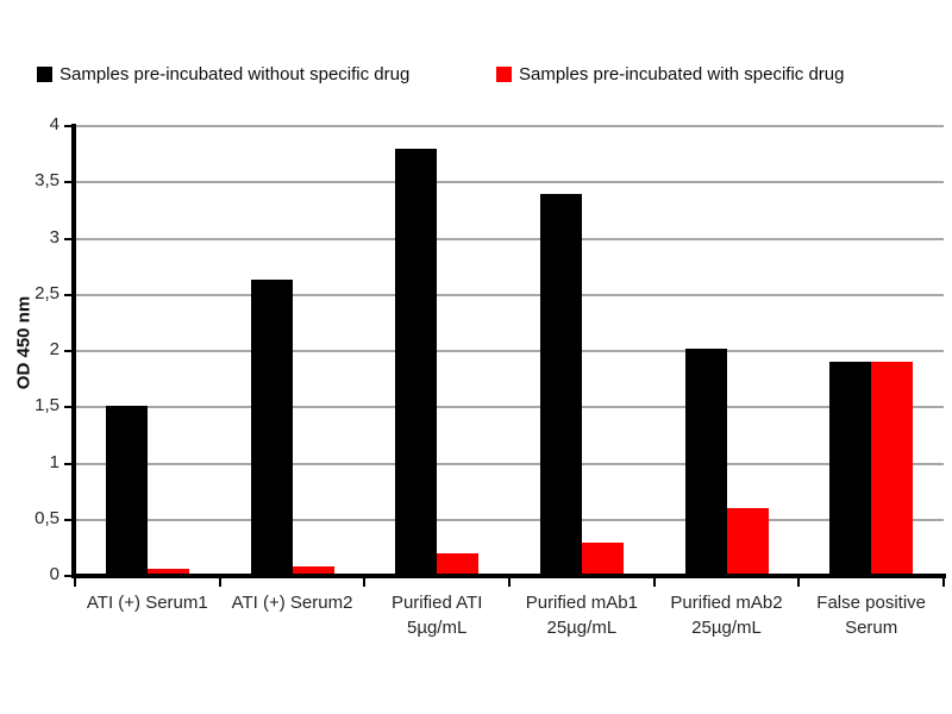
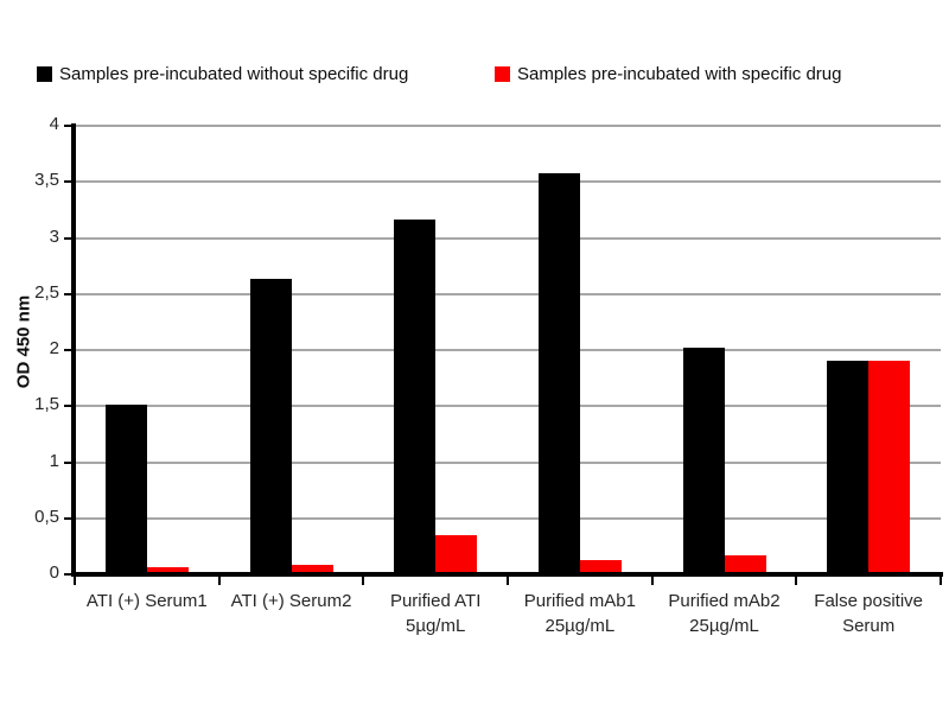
Samples pre-incubated without specific drug/Purified ATI 5µg/mL: 3.8 -> 3.2
Samples pre-incubated with specific drug/Purified ATI 5µg/mL: 0.2 -> 0.3
Samples pre-incubated without specific drug/Purified mAb1 25µg/mL: 3.4 -> 3.6
Samples pre-incubated with specific drug/Purified mAb1 25µg/mL: 0.3 -> 0.1
Samples pre-incubated with specific drug/Purified mAb2 25µg/mL: 0.6 -> 0.2
